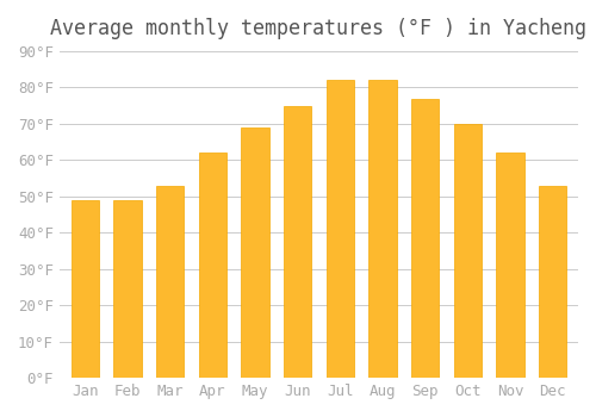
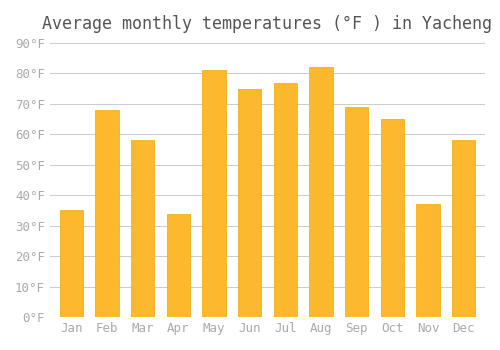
Jan: 49°F -> 35°F
Feb: 49°F -> 68°F
Mar: 53°F -> 58°F
Apr: 62°F -> 34°F
May: 69°F -> 81°F
Jul: 82°F -> 77°F
Sep: 77°F -> 69°F
Oct: 70°F -> 65°F
Nov: 62°F -> 37°F
Dec: 53°F -> 58°F
